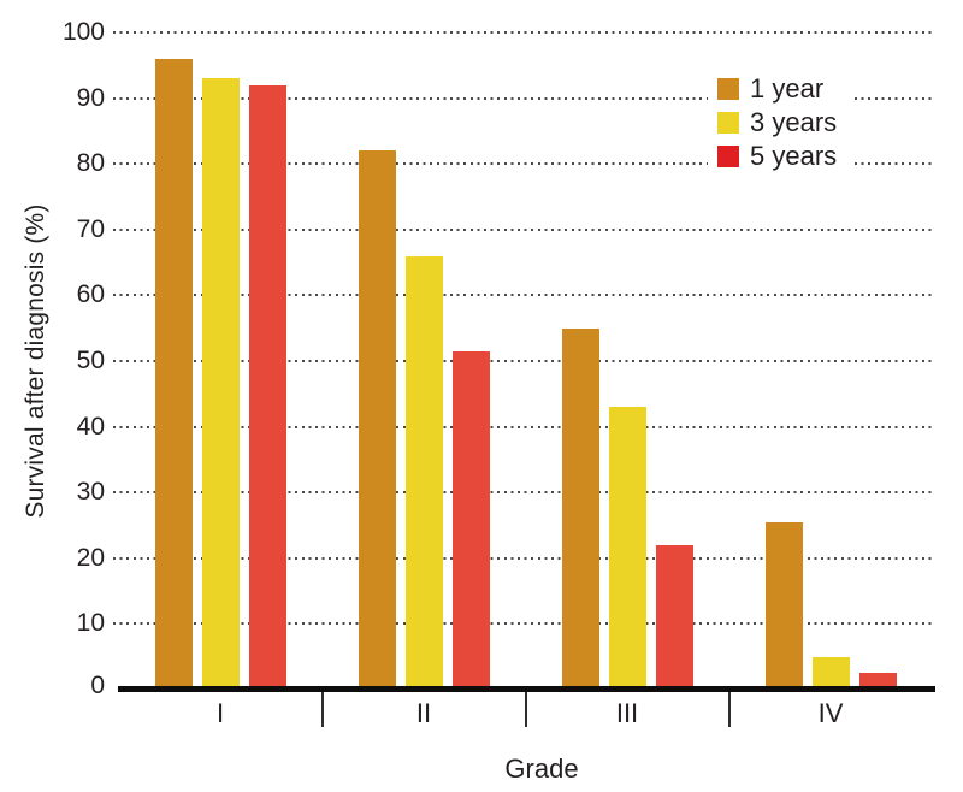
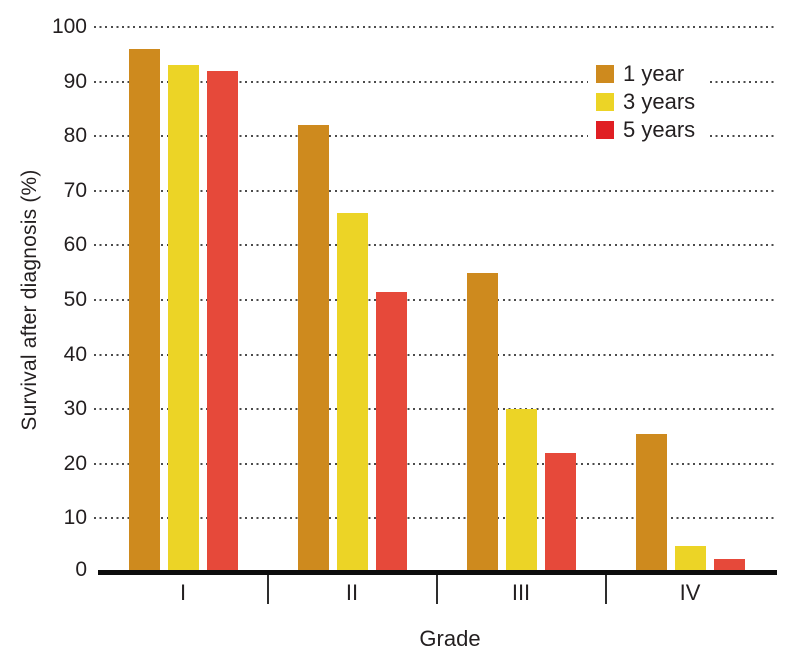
3 years/III: 43 -> 30
